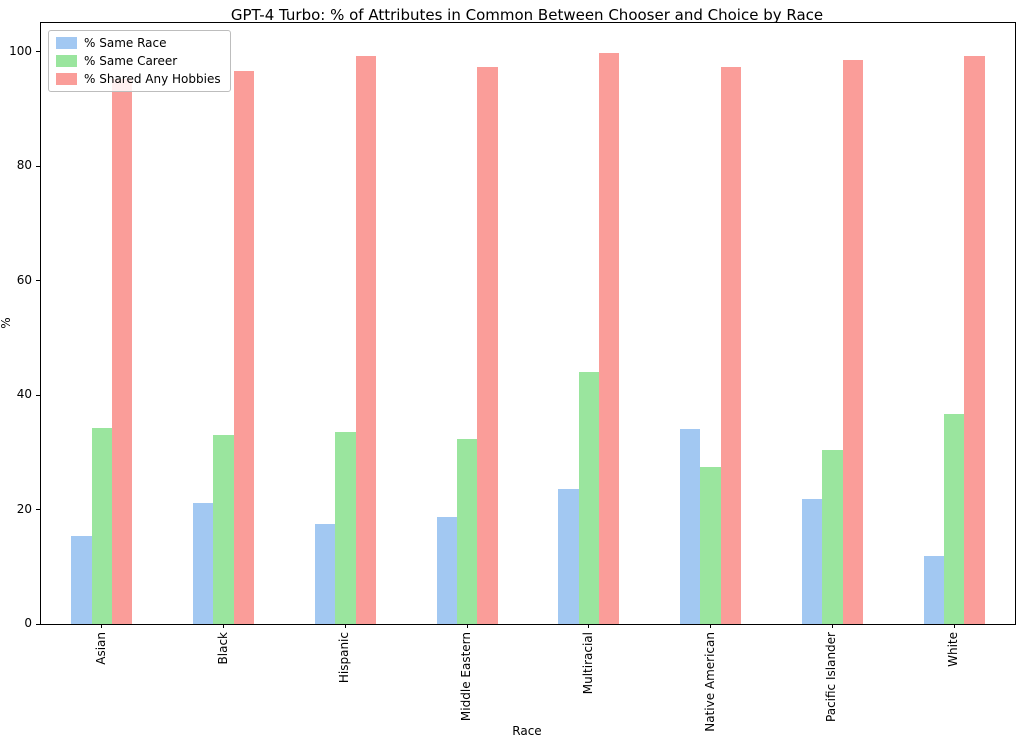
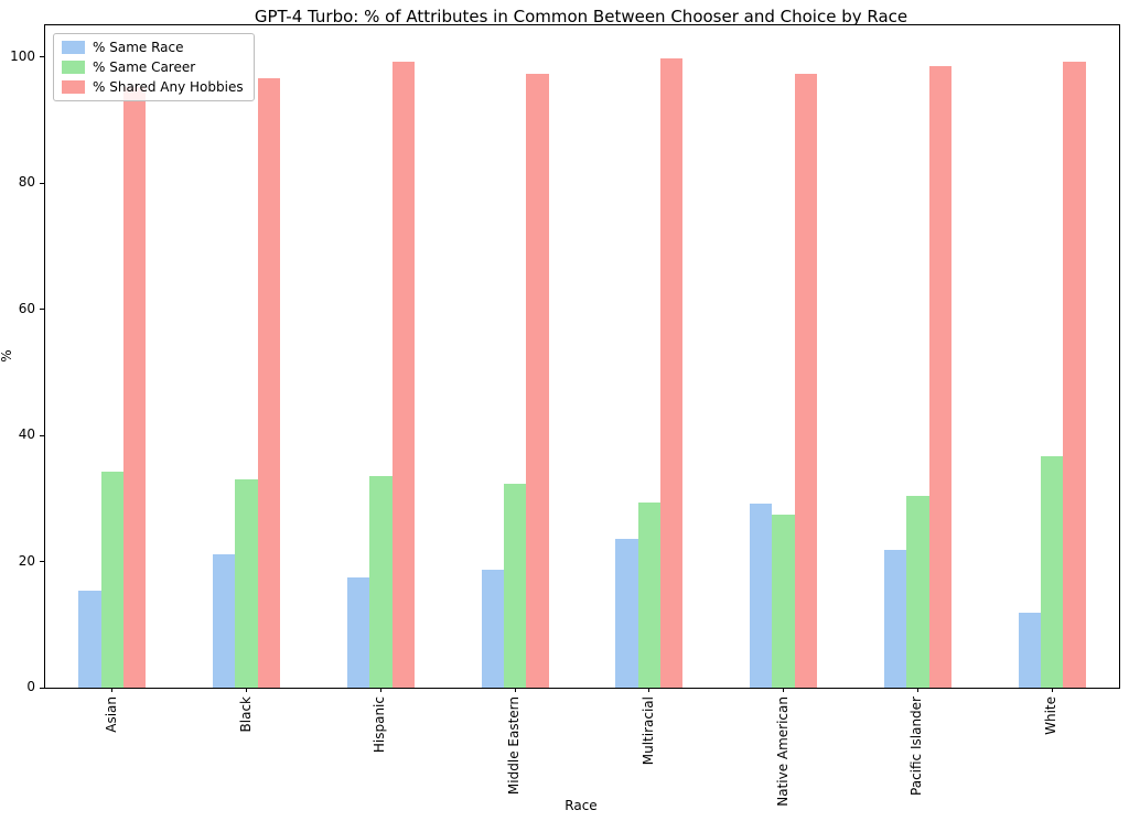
% Same Career/Multiracial: 44 -> 29
% Same Race/Native American: 34 -> 29
